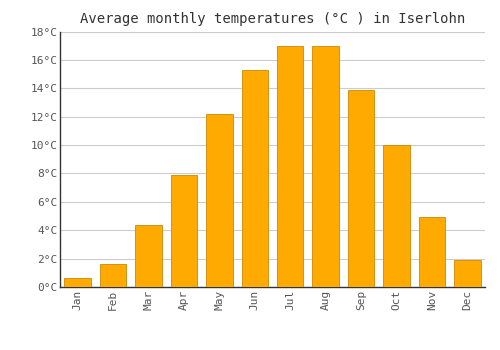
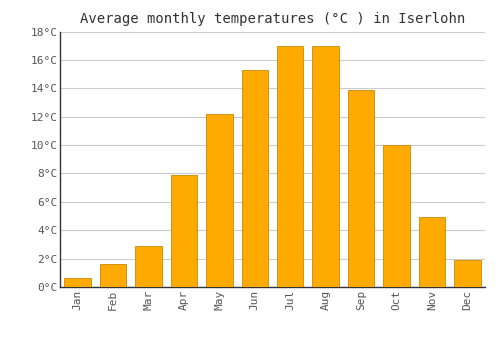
Mar: 4.4°C -> 2.9°C
